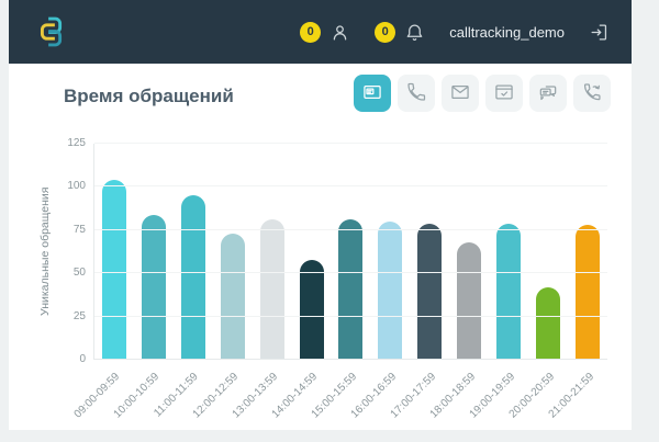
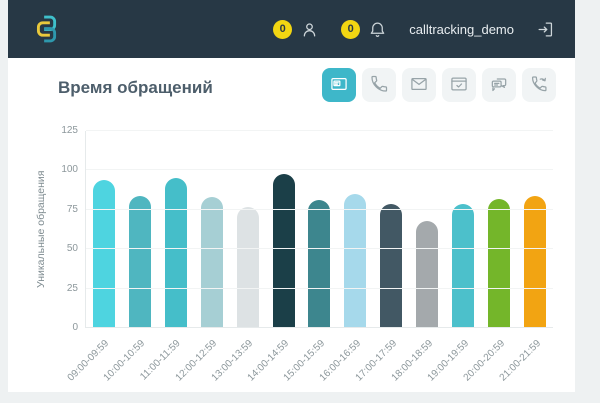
09:00-09:59: 104 -> 94
12:00-12:59: 73 -> 83
13:00-13:59: 81 -> 77
14:00-14:59: 58 -> 98
16:00-16:59: 80 -> 85
20:00-20:59: 42 -> 82
21:00-21:59: 78 -> 84
